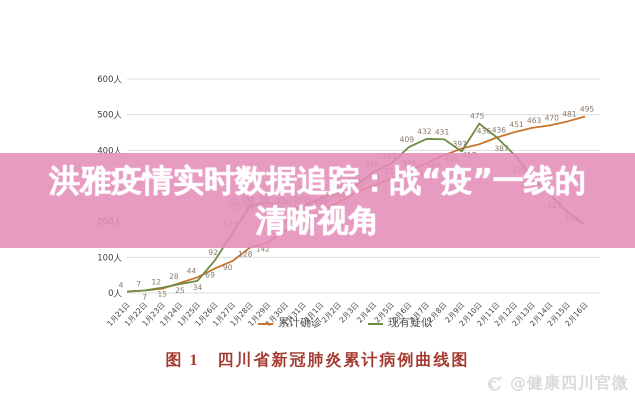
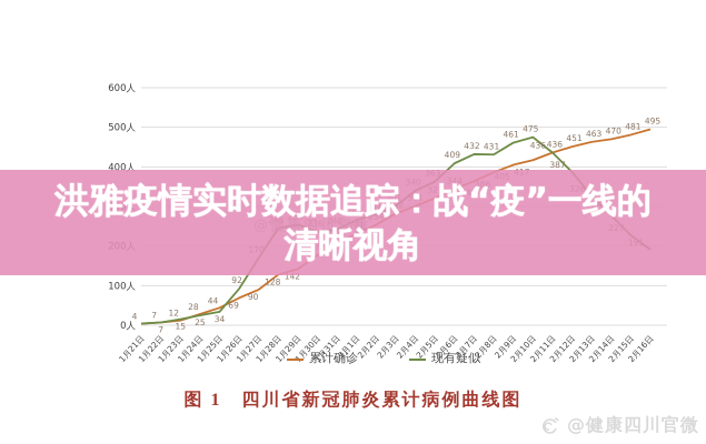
现有疑似/2月9日: 397 -> 461
